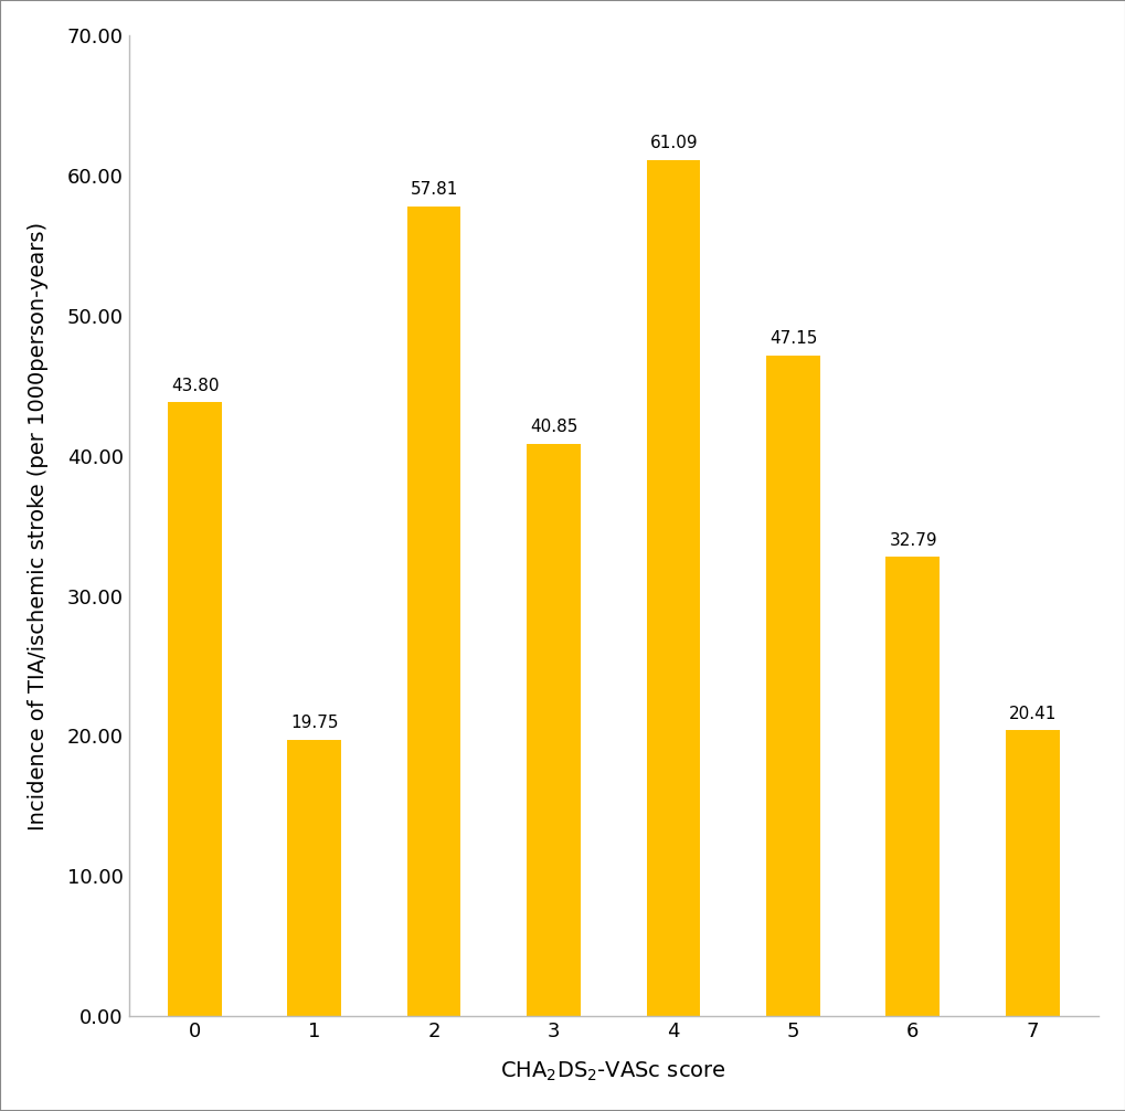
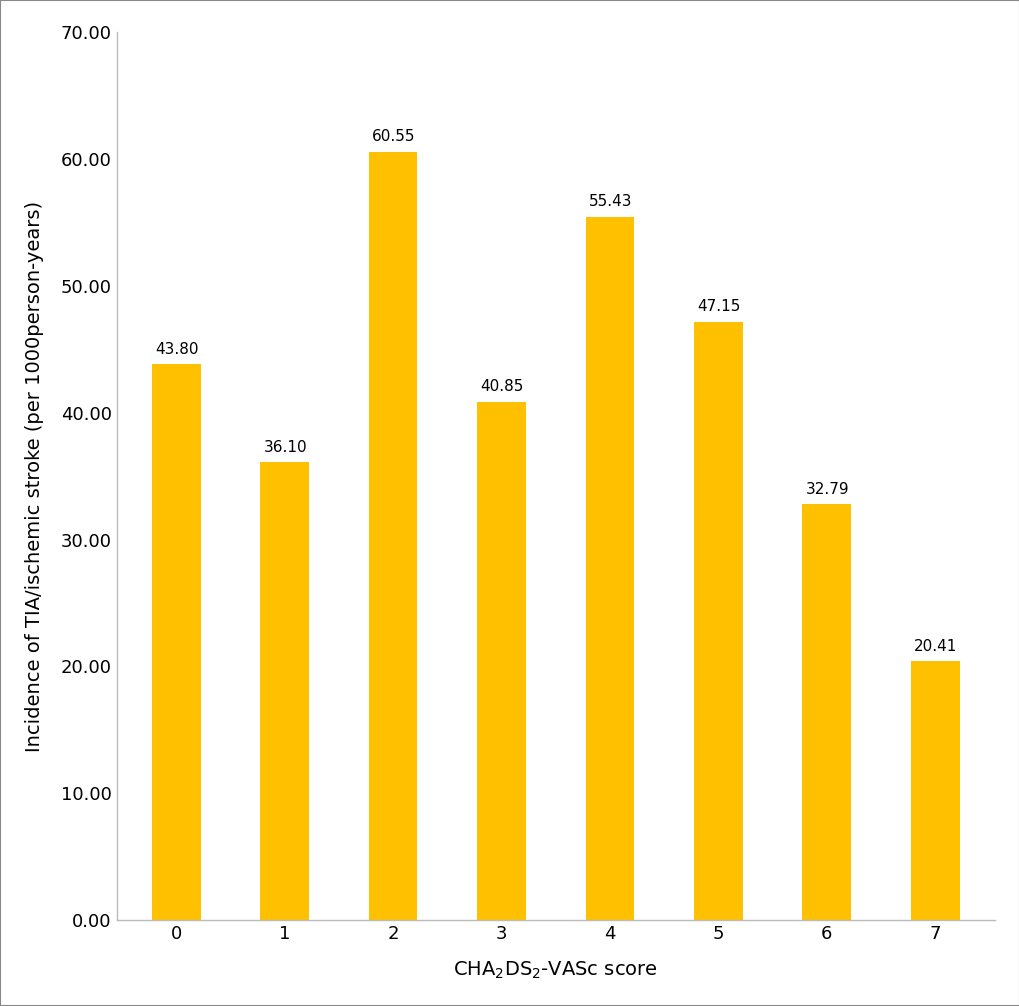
1: 19.75 -> 36.10
2: 57.81 -> 60.55
4: 61.09 -> 55.43
